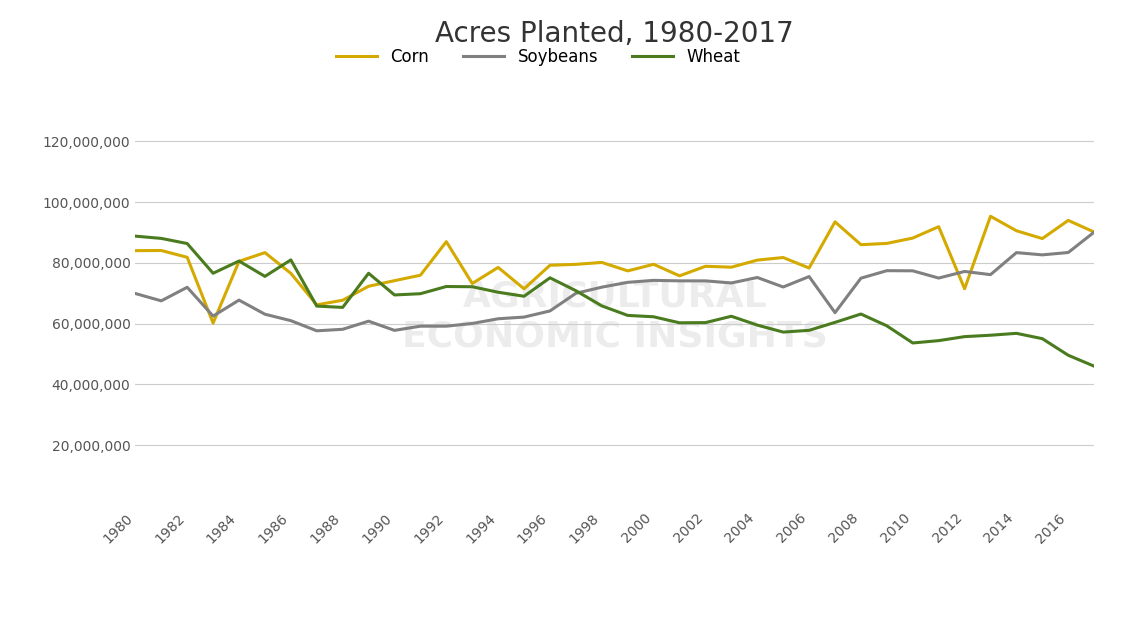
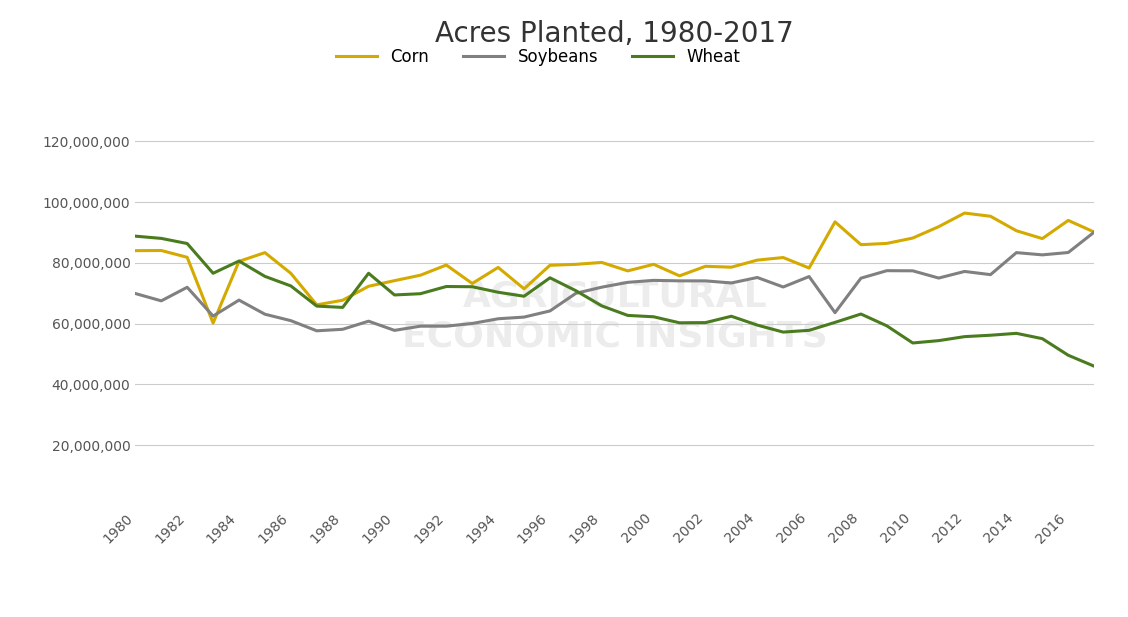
Wheat/1986: 81,000,000 -> 72,400,000
Corn/1992: 87,000,000 -> 79,300,000
Corn/2012: 71,500,000 -> 96,400,000
